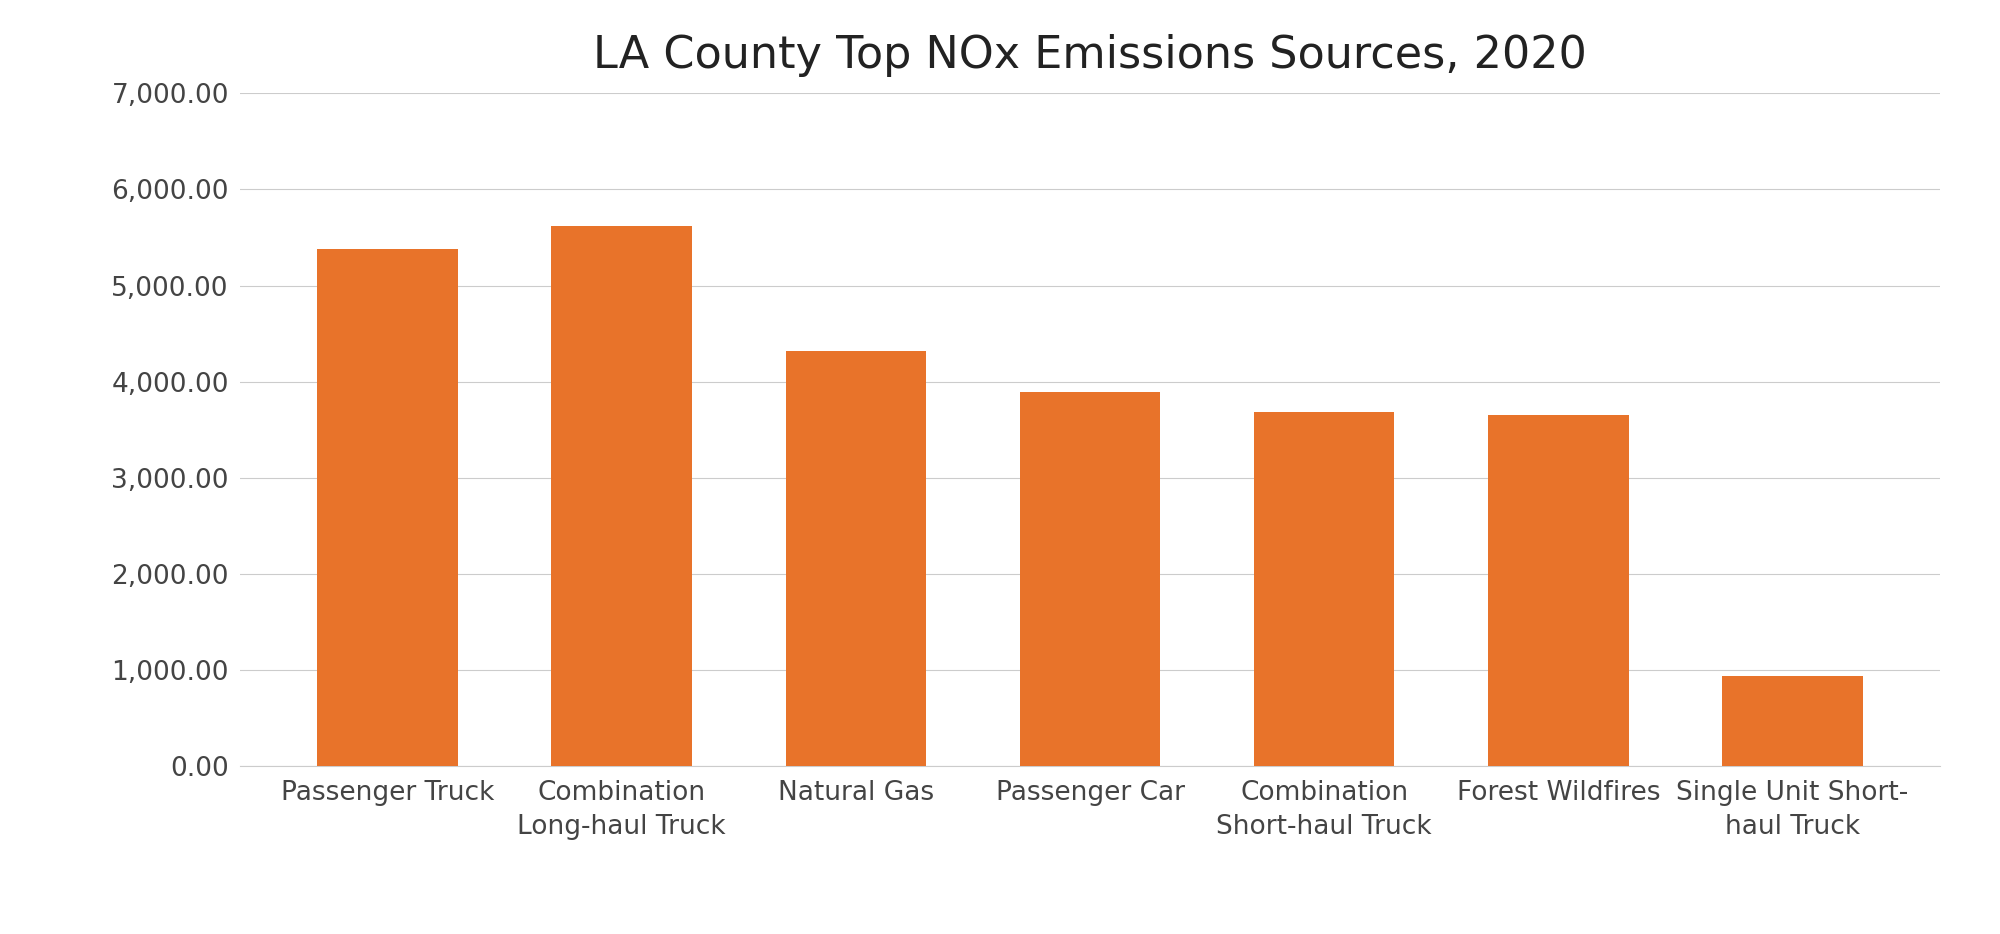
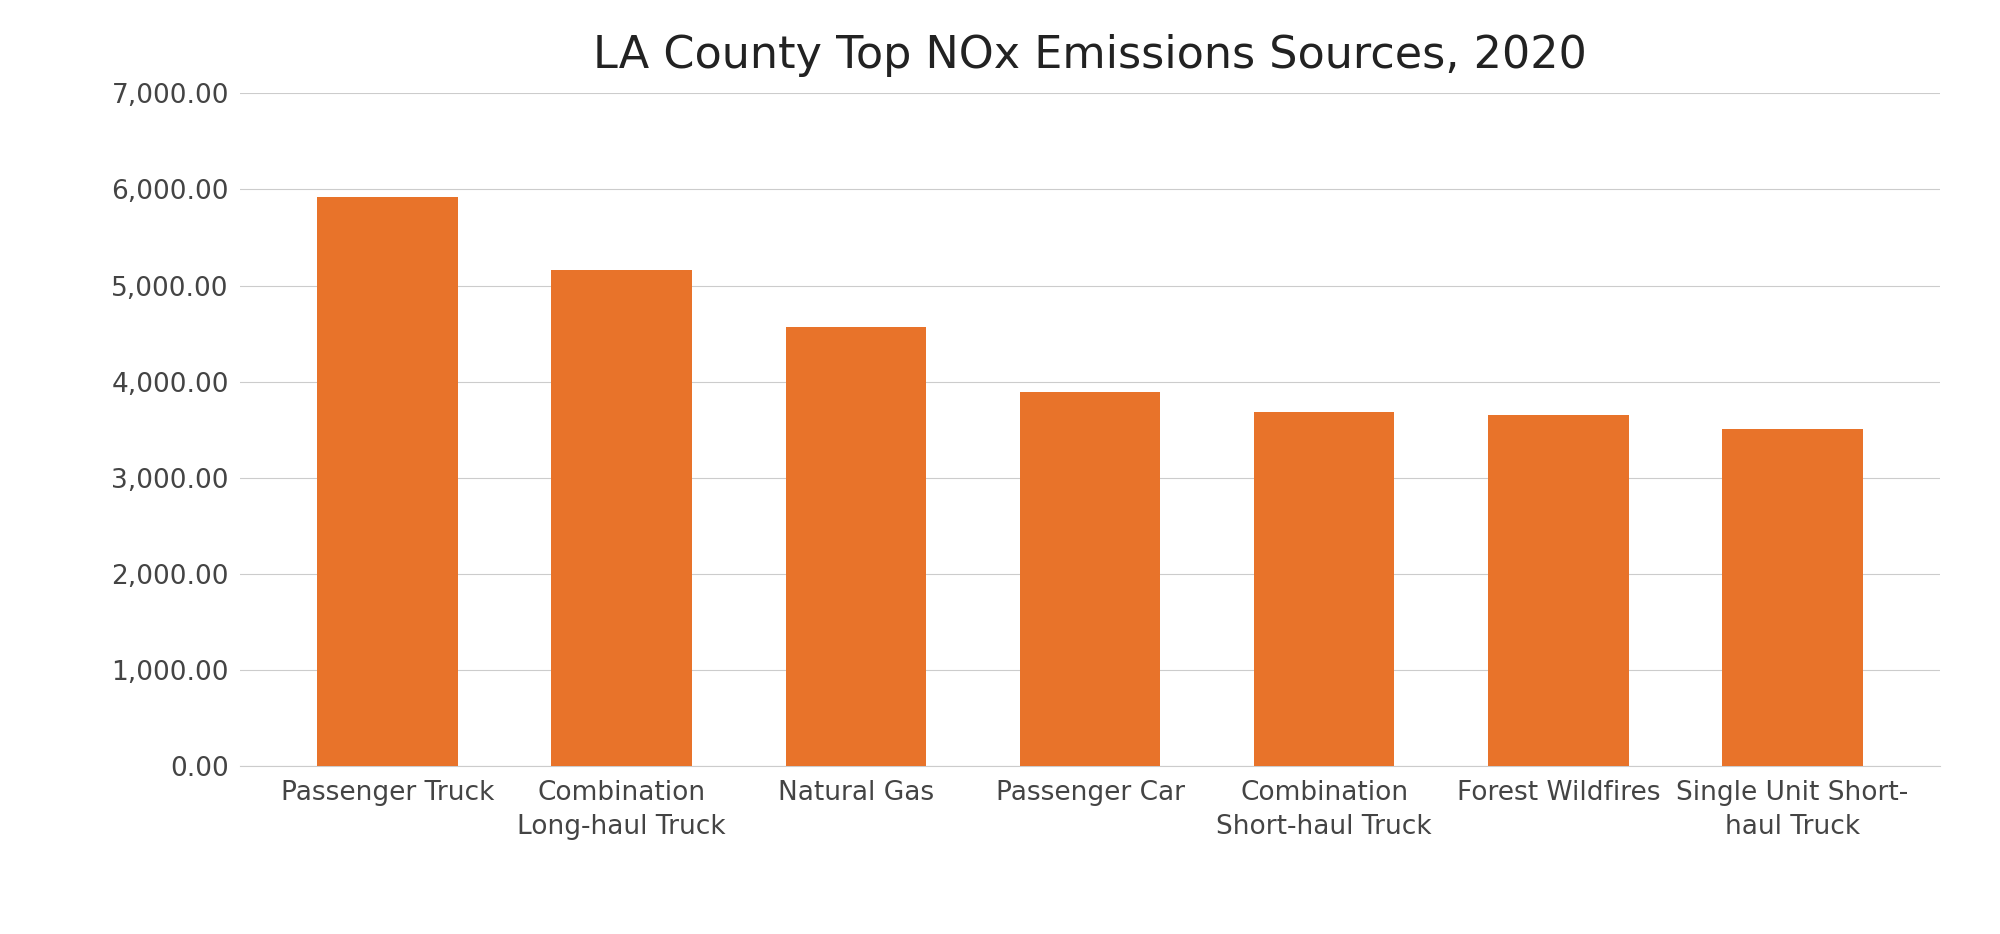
Passenger Truck: 5,380 -> 5,920
Combination Long-haul Truck: 5,620 -> 5,160
Natural Gas: 4,320 -> 4,570
Single Unit Short- haul Truck: 940 -> 3,510
